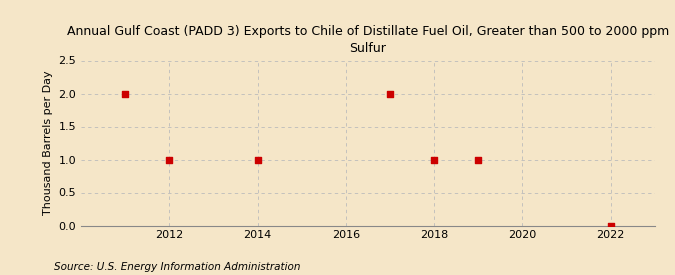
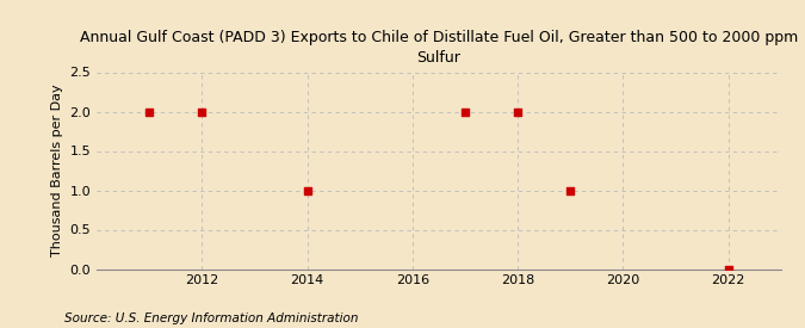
2012: 1 -> 2
2018: 1 -> 2
